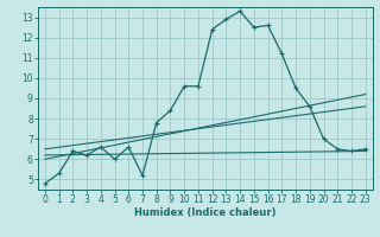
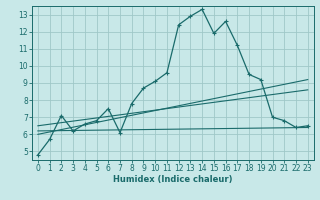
1: 5.3 -> 5.7
2: 6.4 -> 7.1
5: 6.0 -> 6.8
6: 6.6 -> 7.5
7: 5.2 -> 6.1
9: 8.4 -> 8.7
10: 9.6 -> 9.1
15: 12.5 -> 11.9
19: 8.6 -> 9.2
21: 6.5 -> 6.8
